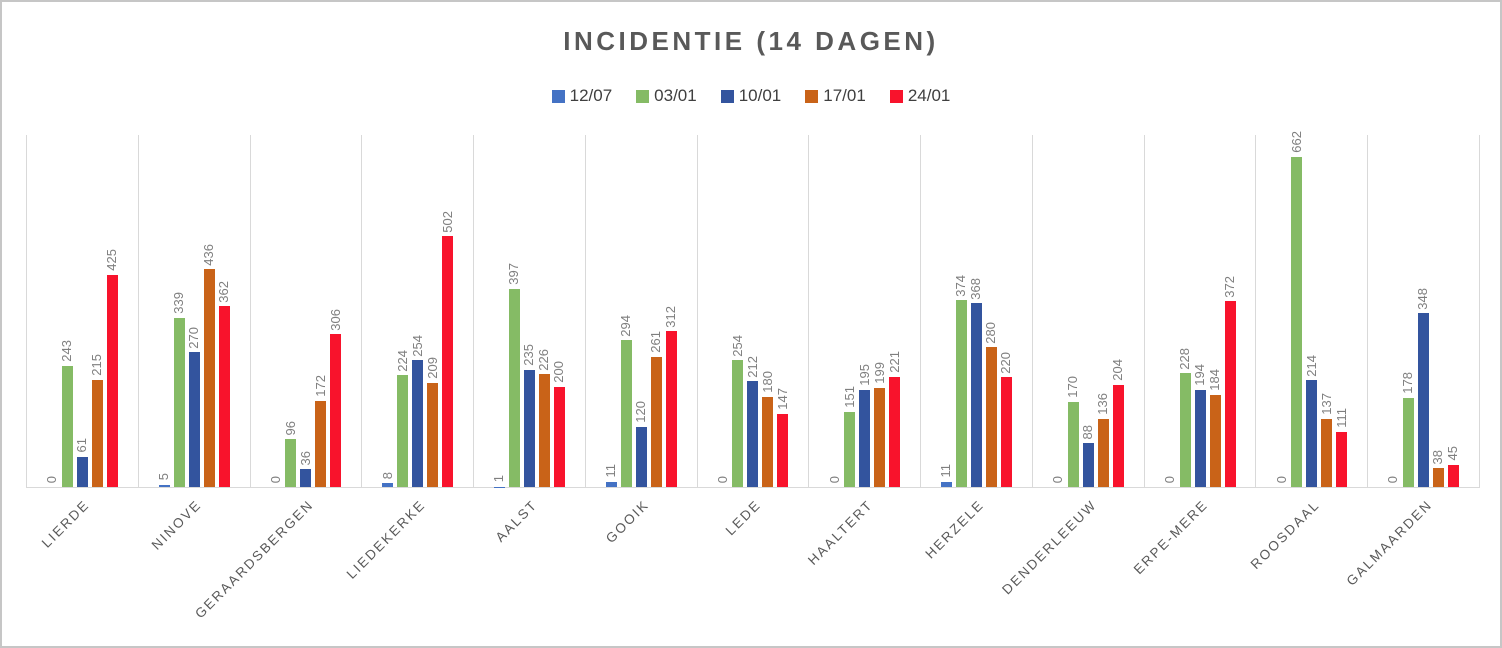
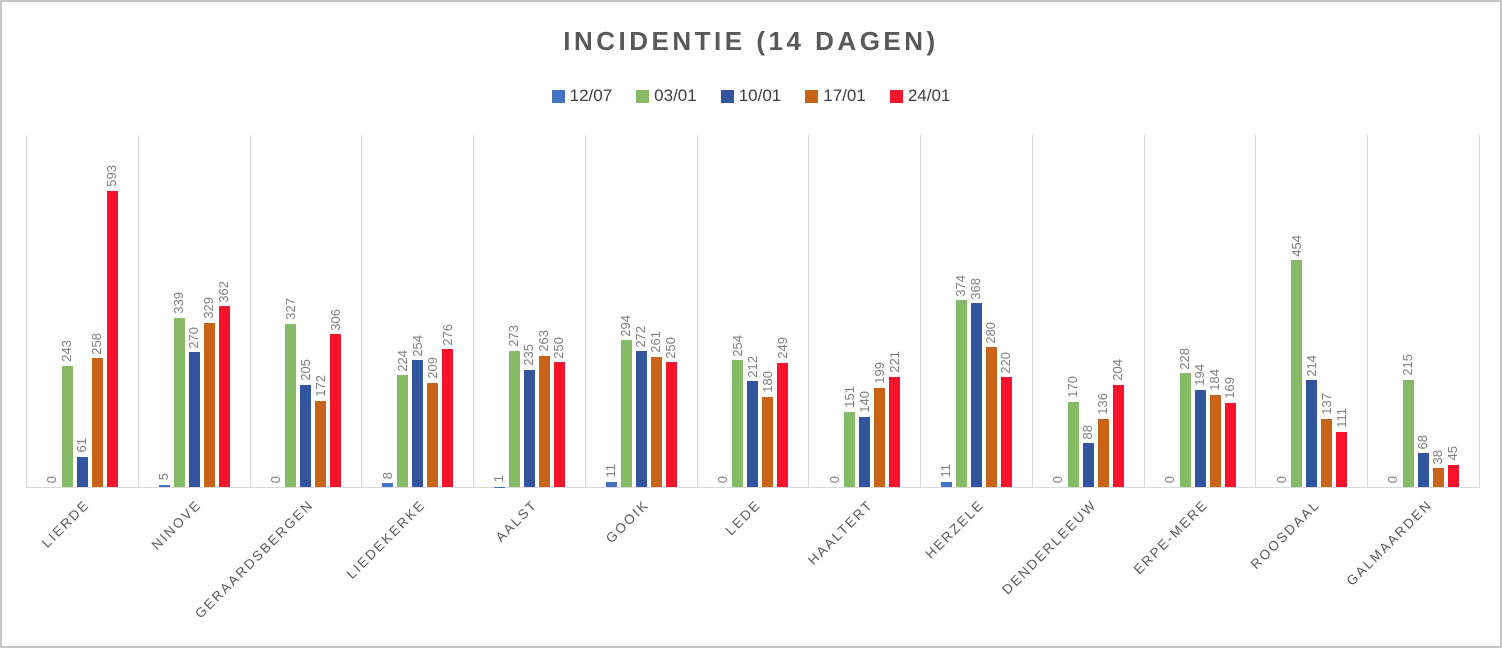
17/01/LIERDE: 215 -> 258
24/01/LIERDE: 425 -> 593
17/01/NINOVE: 436 -> 329
03/01/GERAARDSBERGEN: 96 -> 327
10/01/GERAARDSBERGEN: 36 -> 205
24/01/LIEDEKERKE: 502 -> 276
03/01/AALST: 397 -> 273
17/01/AALST: 226 -> 263
24/01/AALST: 200 -> 250
10/01/GOOIK: 120 -> 272
24/01/GOOIK: 312 -> 250
24/01/LEDE: 147 -> 249
10/01/HAALTERT: 195 -> 140
24/01/ERPE-MERE: 372 -> 169
03/01/ROOSDAAL: 662 -> 454
03/01/GALMAARDEN: 178 -> 215
10/01/GALMAARDEN: 348 -> 68
